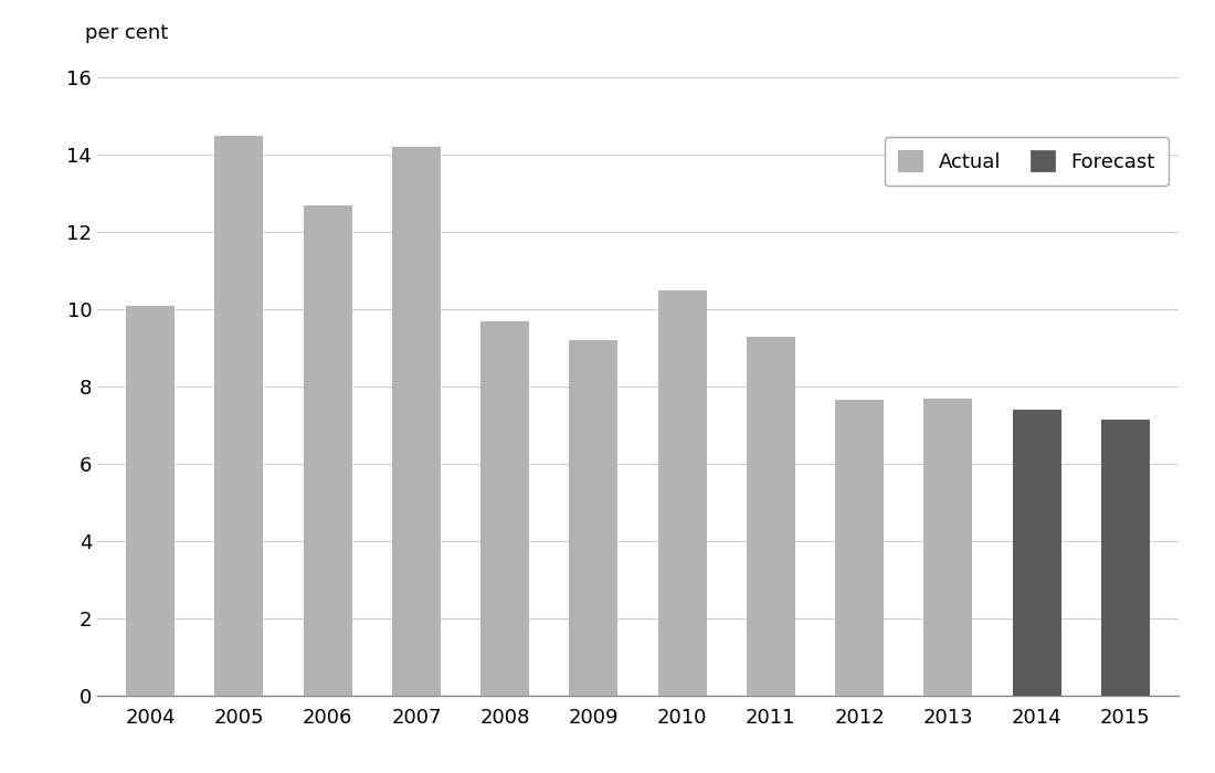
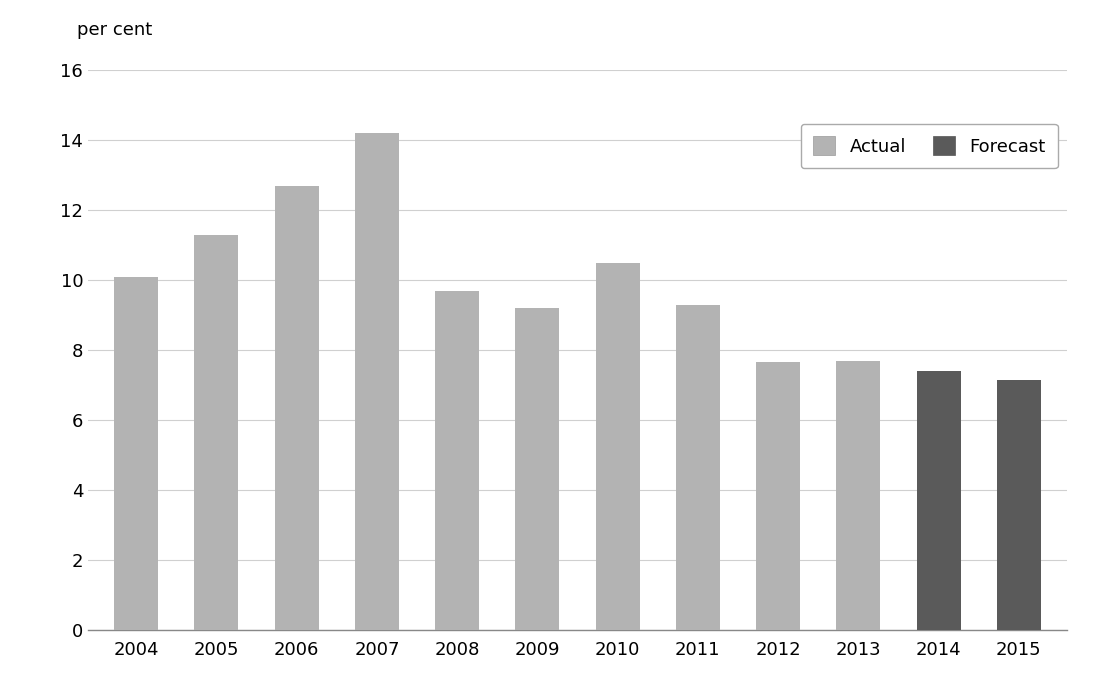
2005: 14.50 -> 11.30
